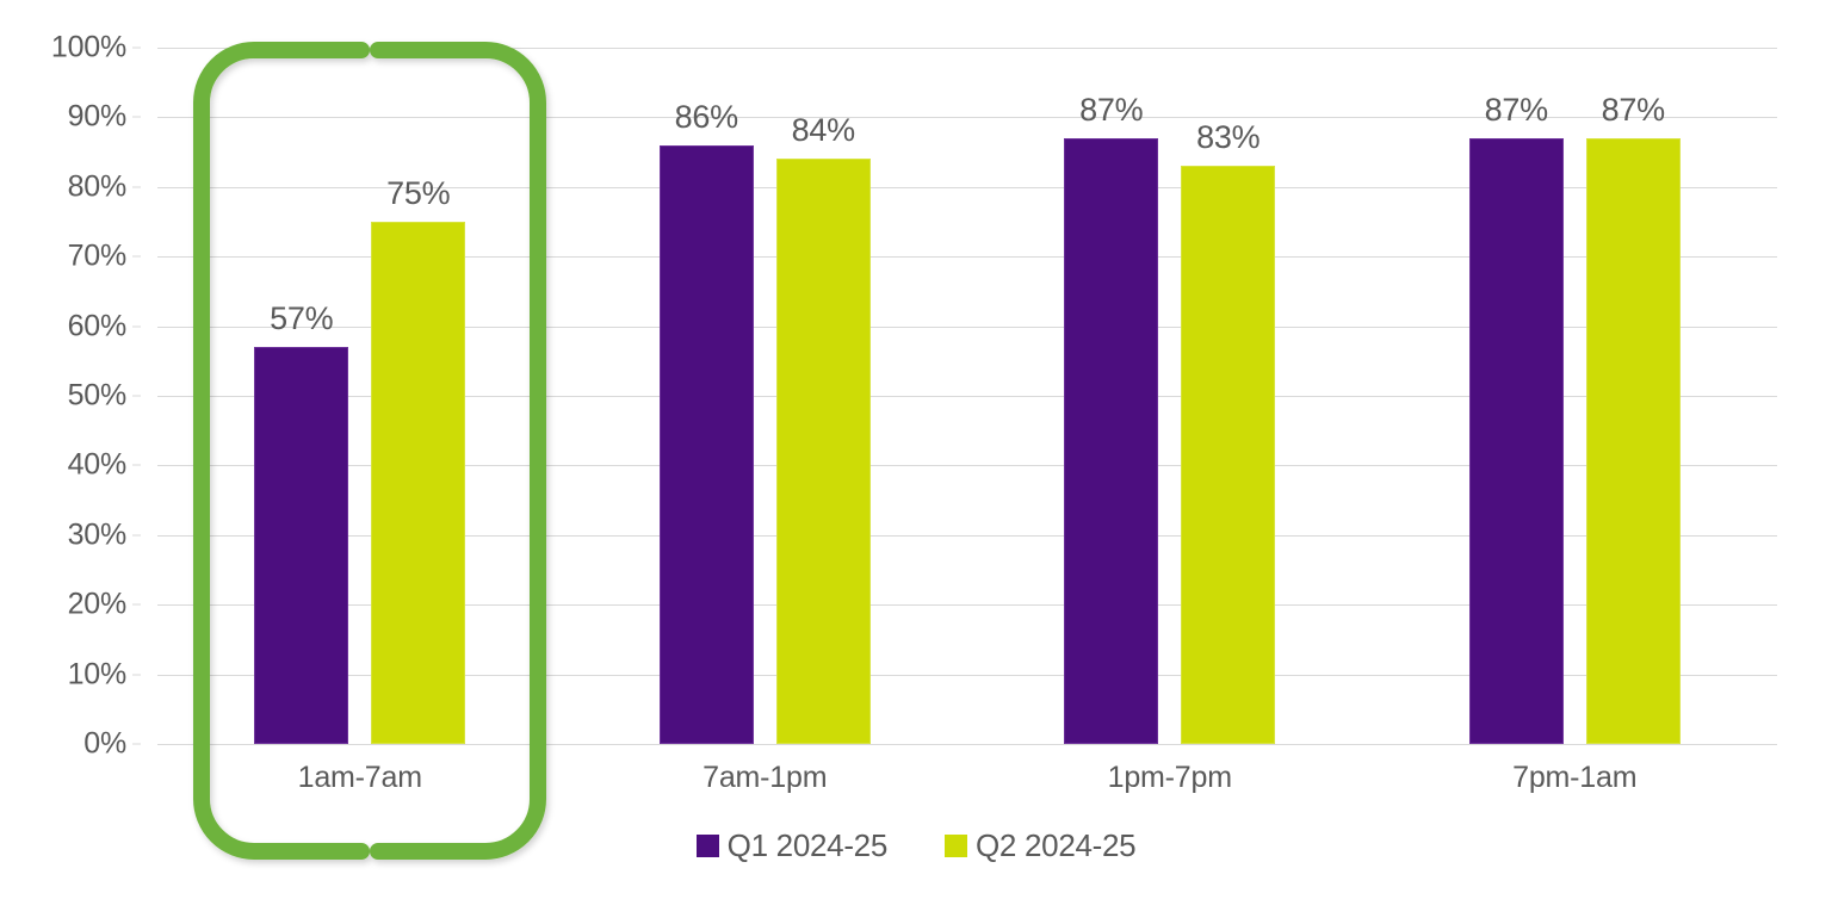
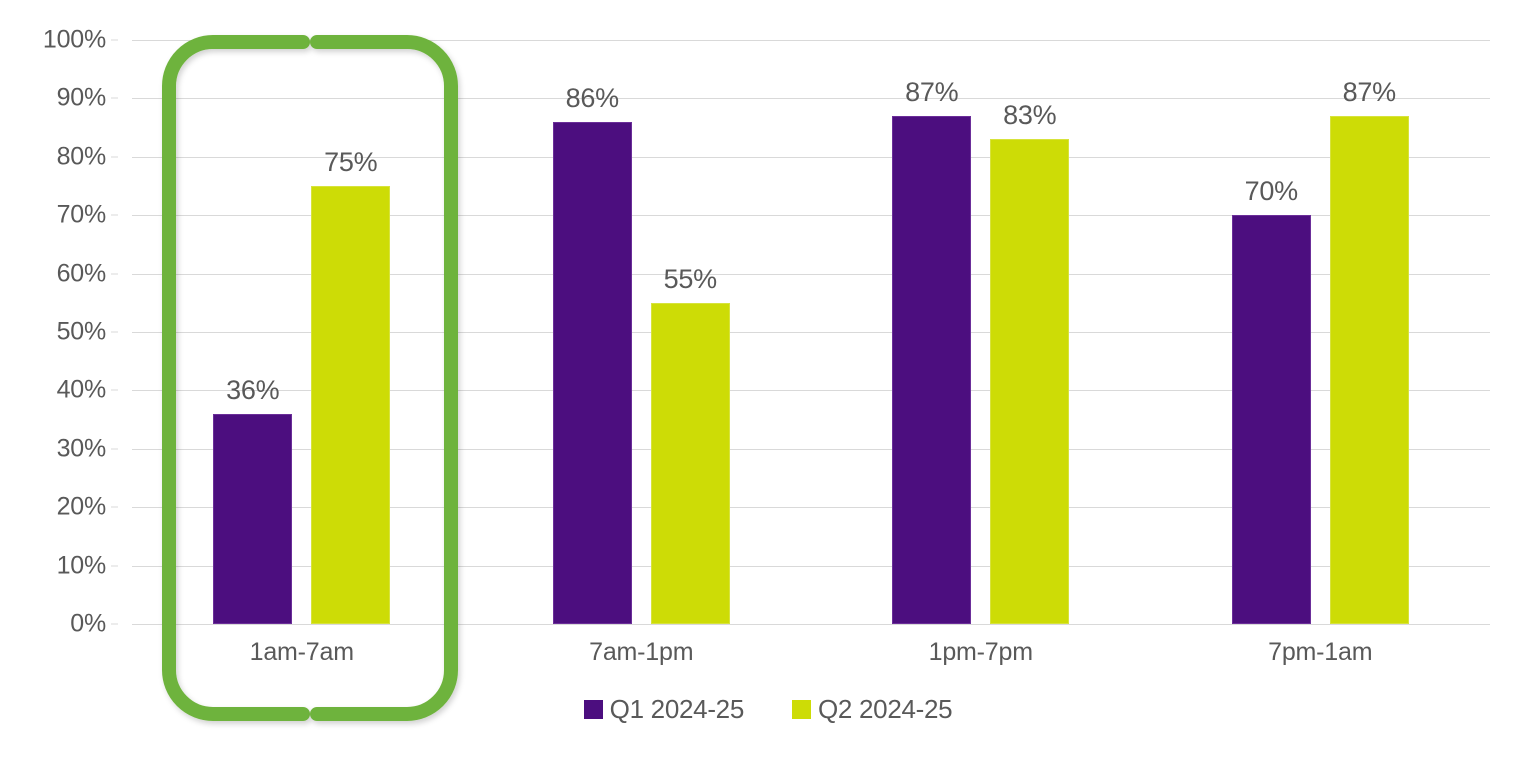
Q1 2024-25/1am-7am: 57% -> 36%
Q2 2024-25/7am-1pm: 84% -> 55%
Q1 2024-25/7pm-1am: 87% -> 70%
